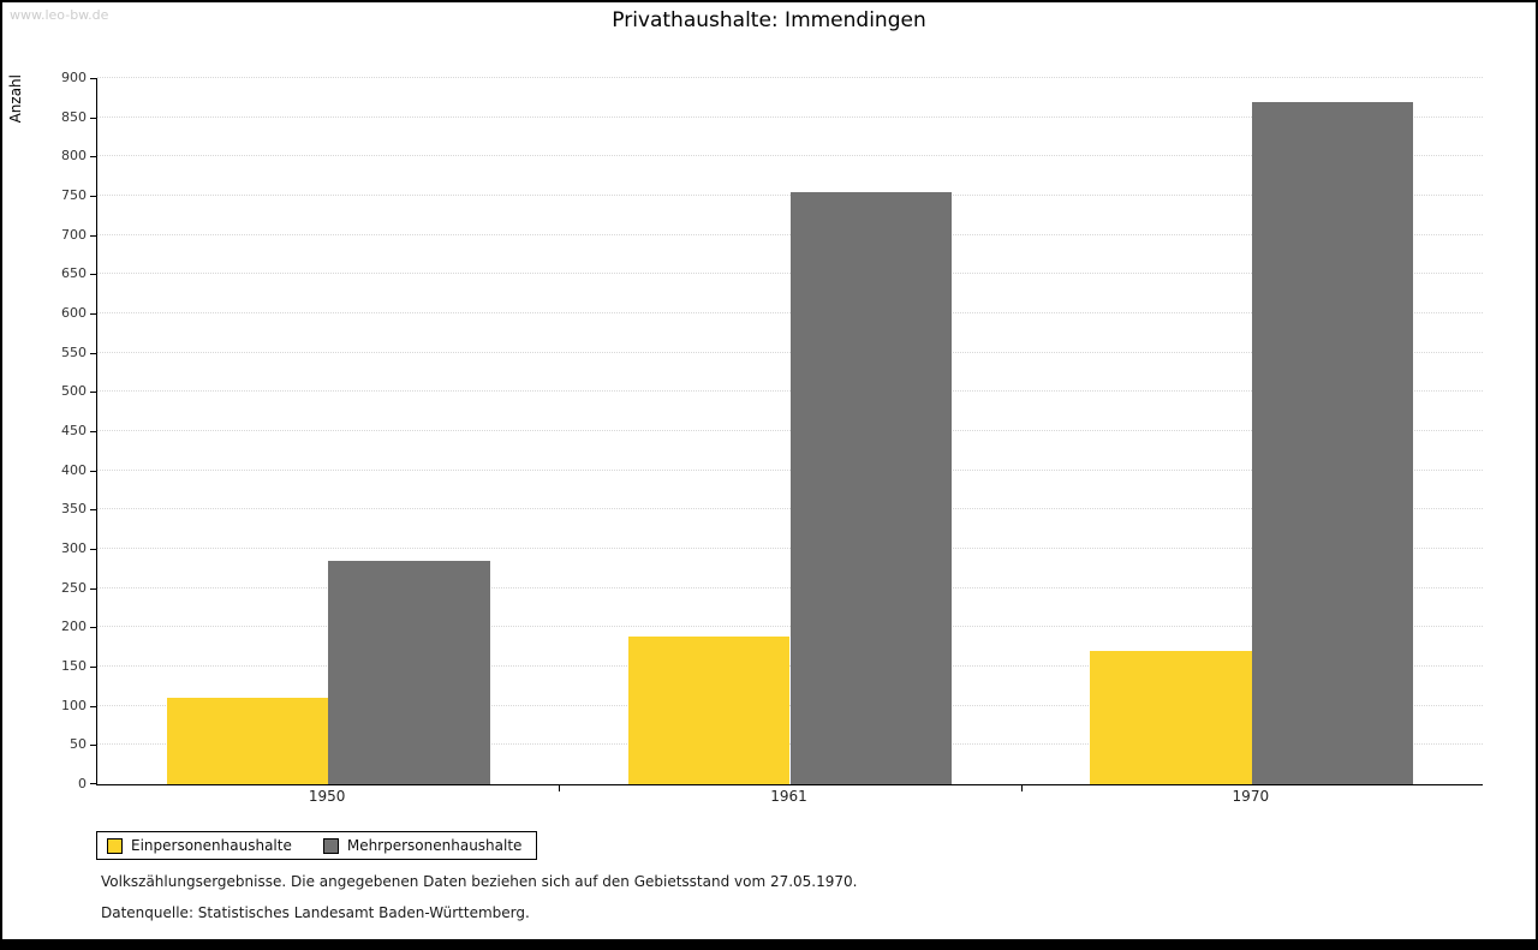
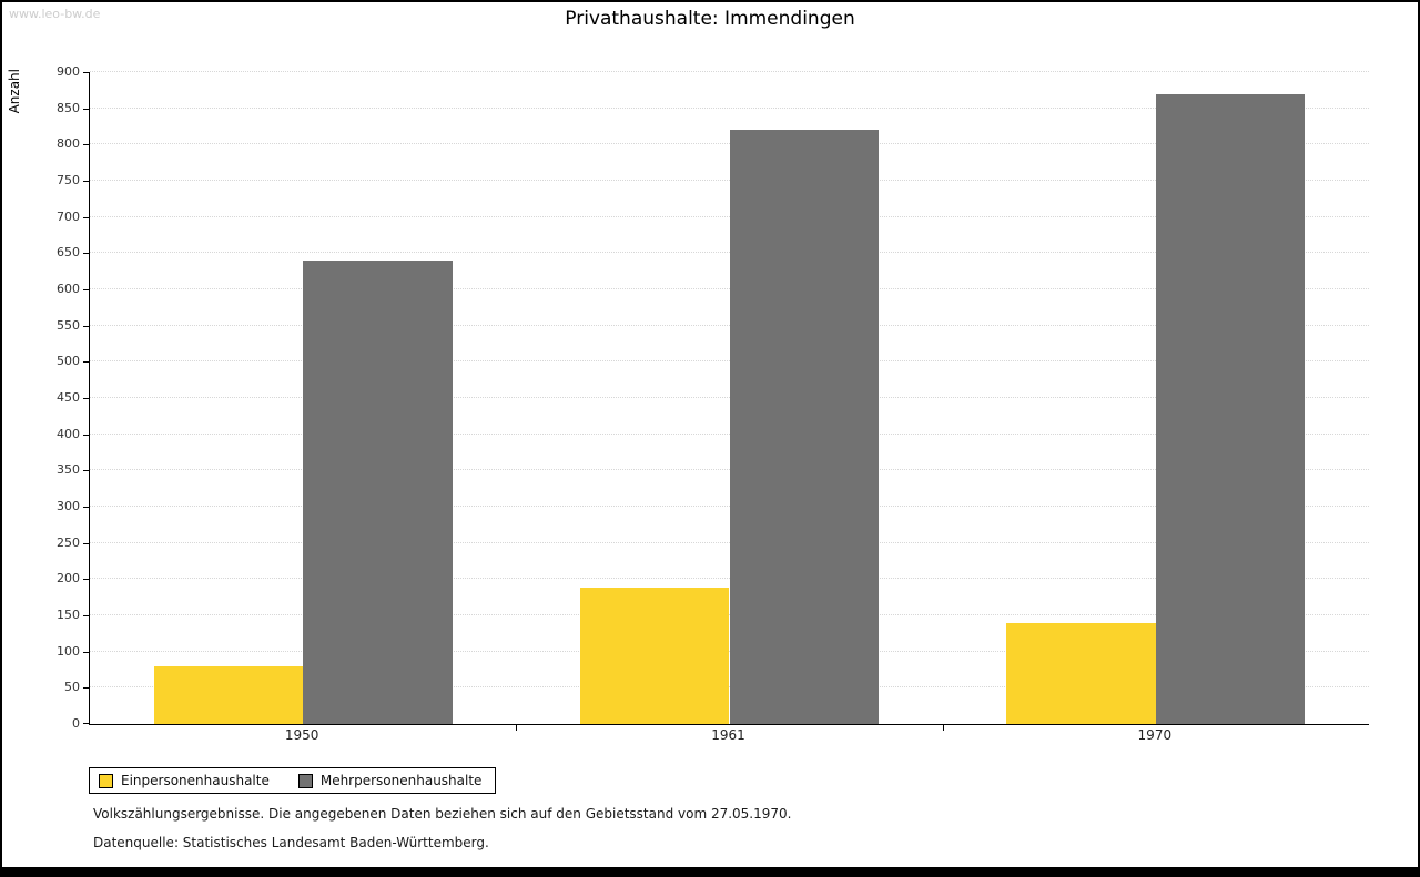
Einpersonenhaushalte/1950: 110 -> 80
Mehrpersonenhaushalte/1950: 280 -> 640
Mehrpersonenhaushalte/1961: 760 -> 820
Einpersonenhaushalte/1970: 170 -> 140
